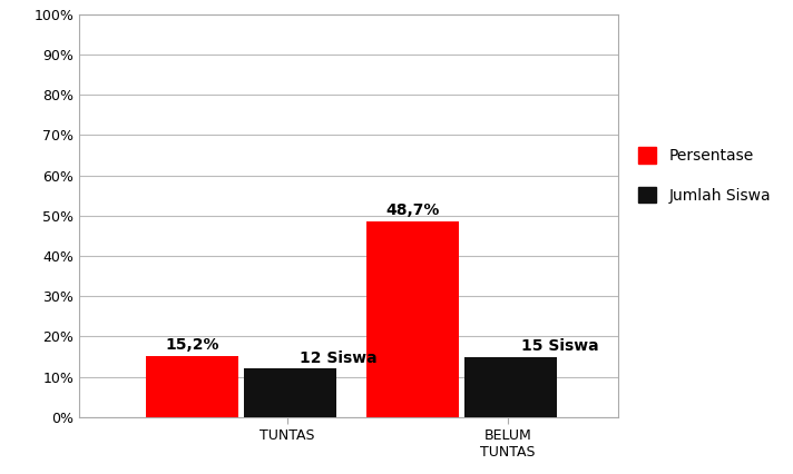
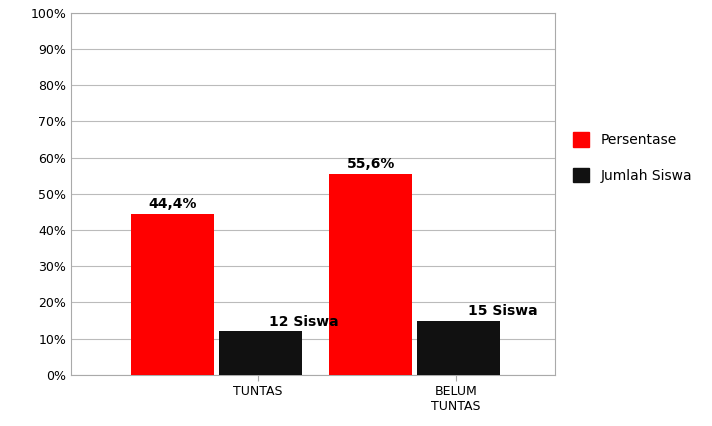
Persentase/TUNTAS: 15,2% -> 44,4%
Persentase/BELUM TUNTAS: 48,7% -> 55,6%
